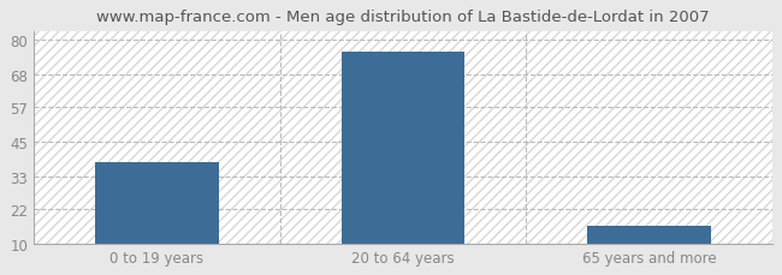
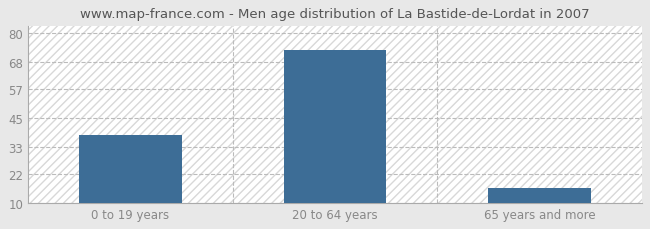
20 to 64 years: 76 -> 73
